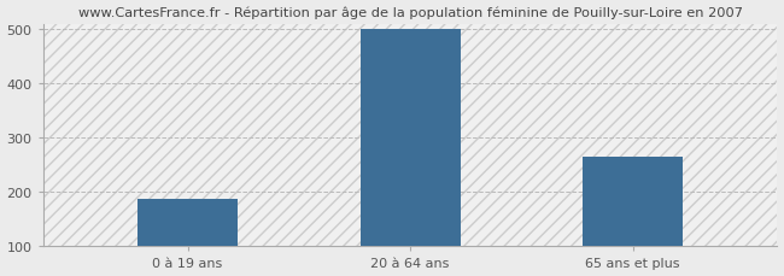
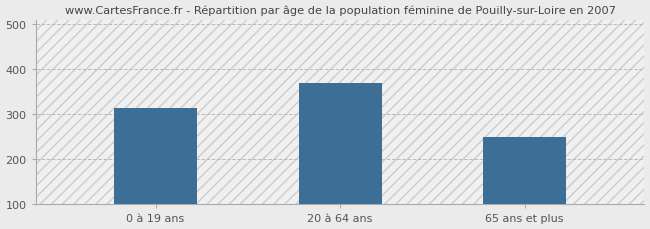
0 à 19 ans: 188 -> 315
20 à 64 ans: 500 -> 370
65 ans et plus: 265 -> 250
